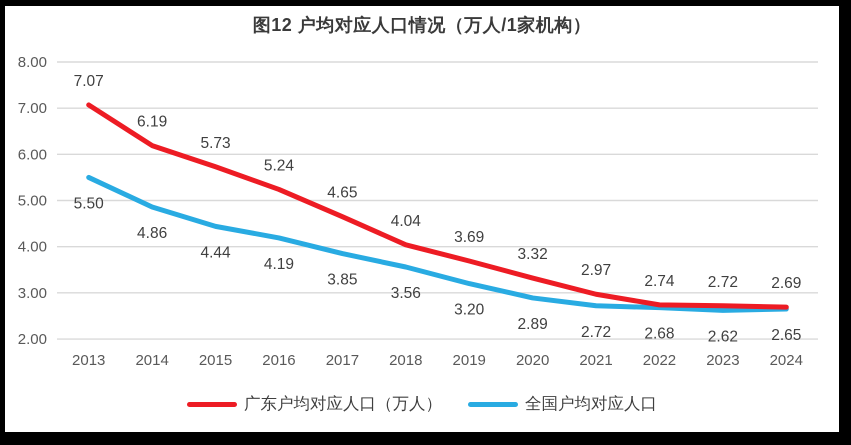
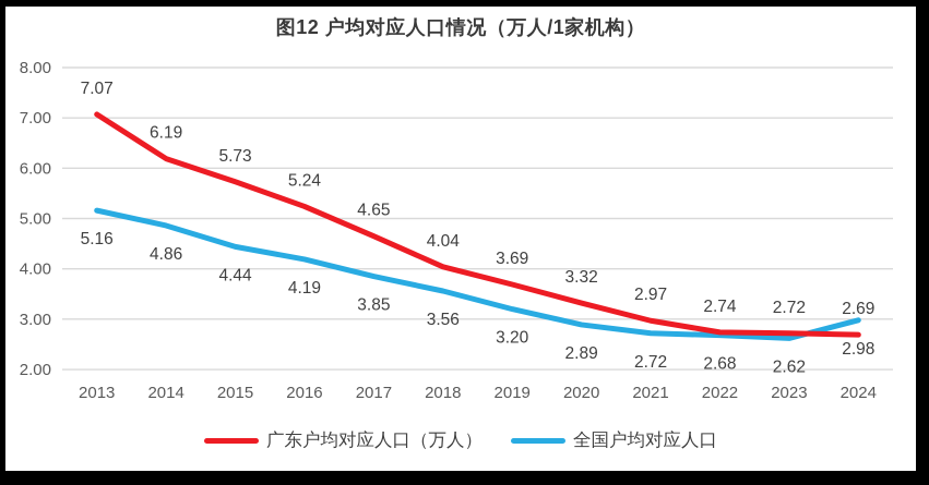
全国户均对应人口/2013: 5.50 -> 5.16
全国户均对应人口/2024: 2.65 -> 2.98
